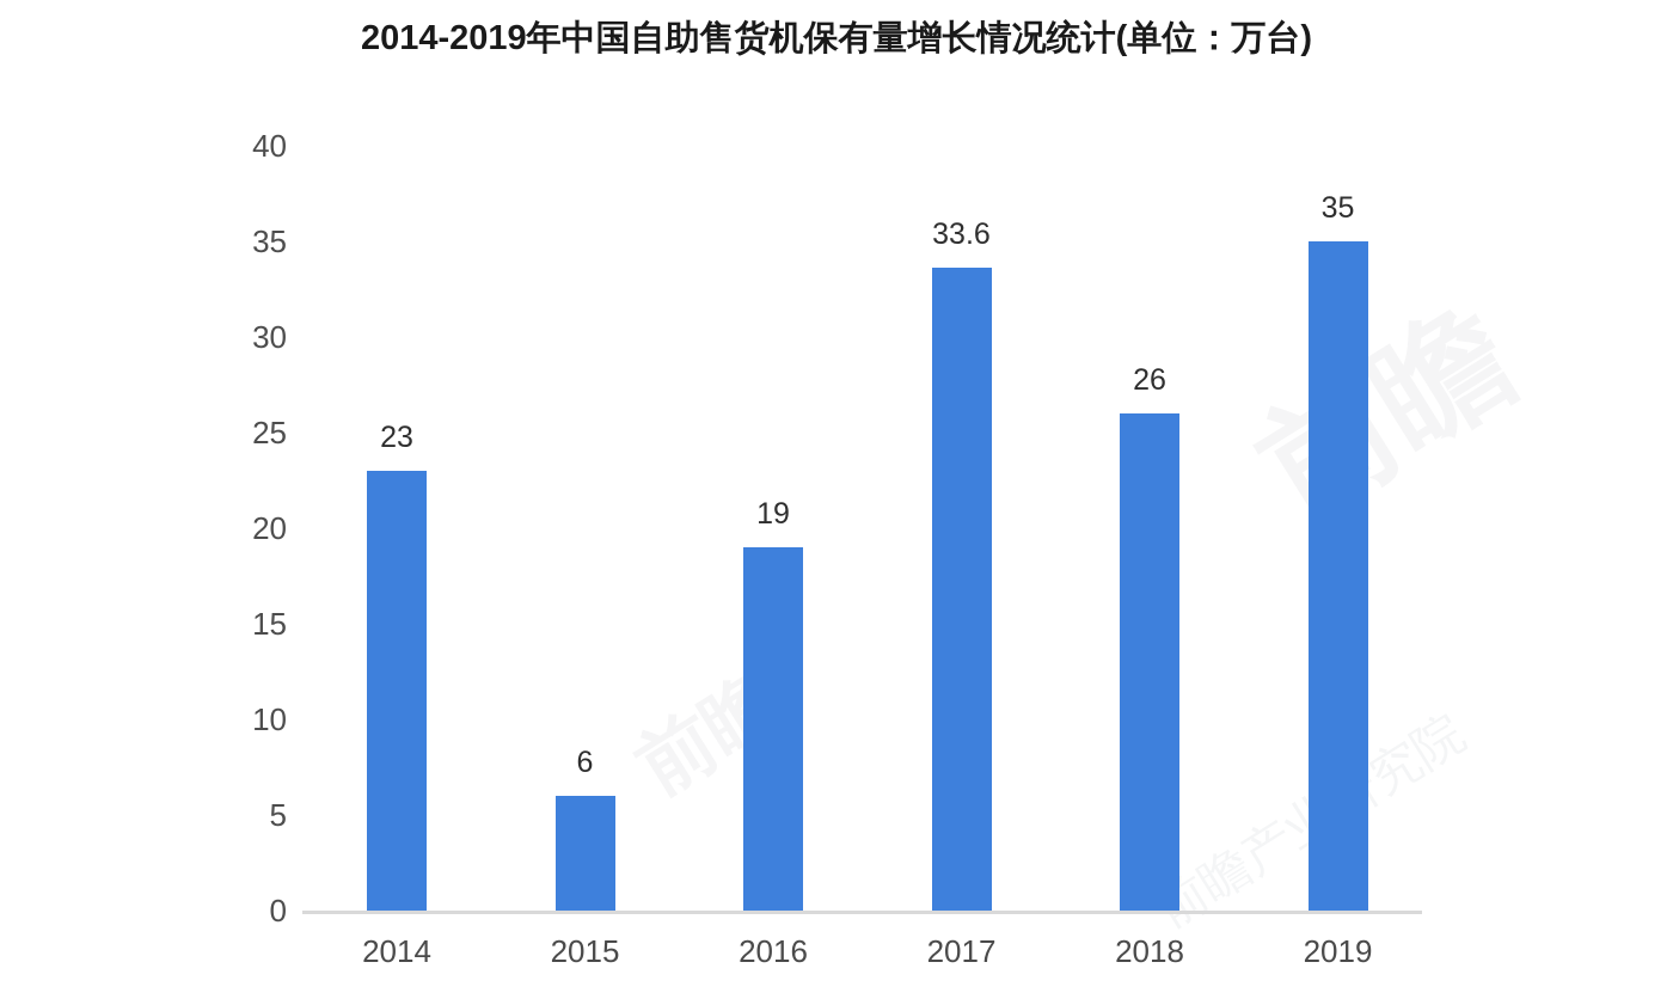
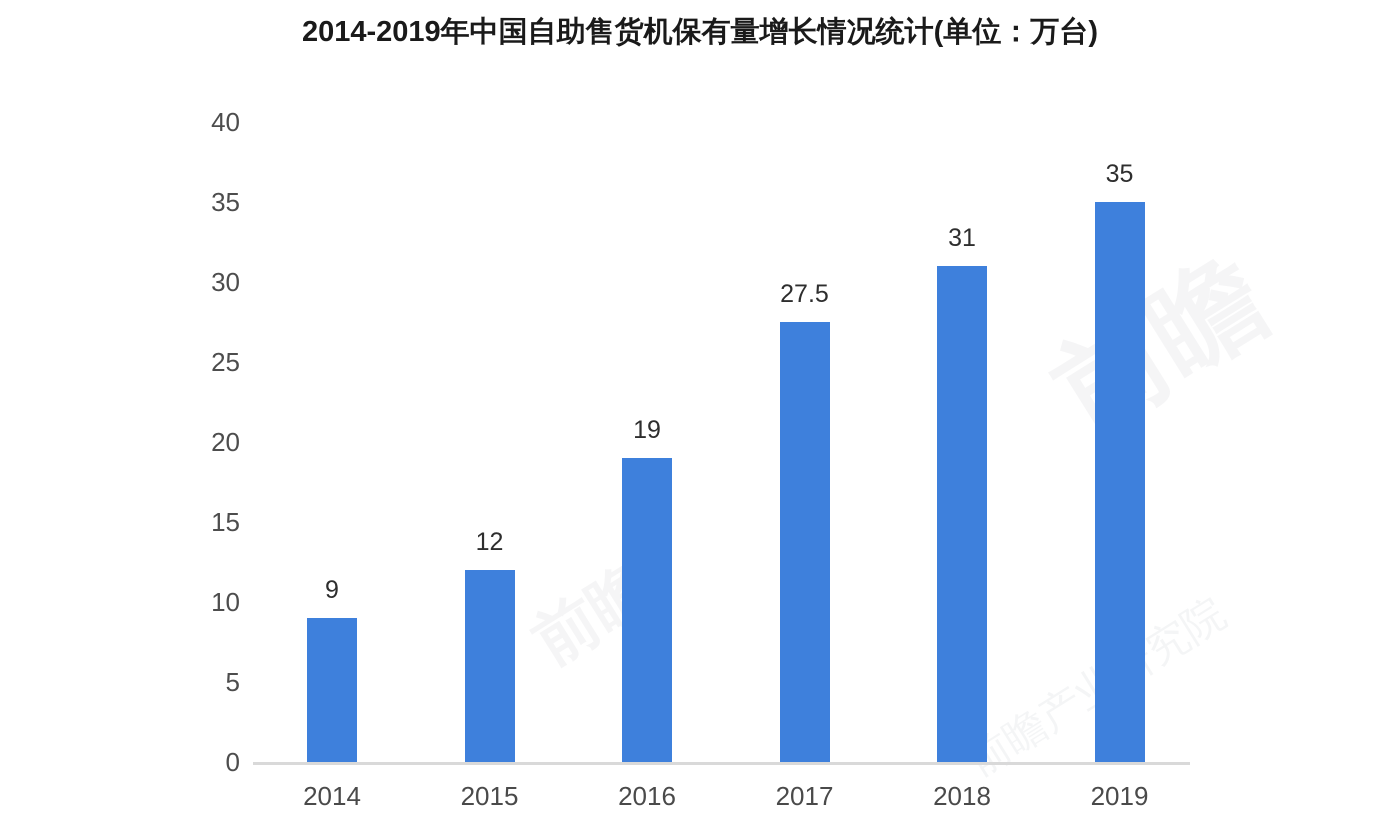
2014: 23 -> 9
2015: 6 -> 12
2017: 33.6 -> 27.5
2018: 26 -> 31
